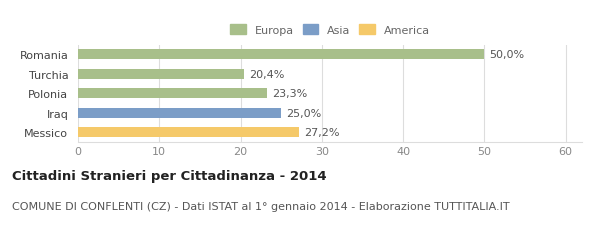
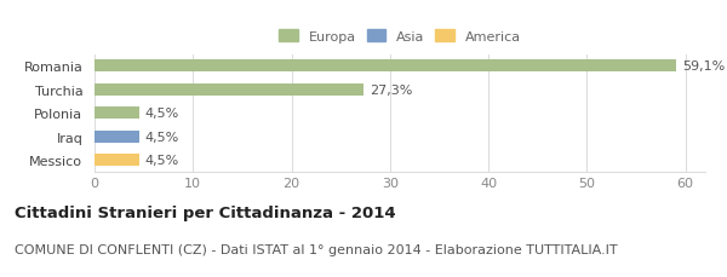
Romania: 50,0% -> 59,1%
Turchia: 20,4% -> 27,3%
Polonia: 23,3% -> 4,5%
Iraq: 25,0% -> 4,5%
Messico: 27,2% -> 4,5%
